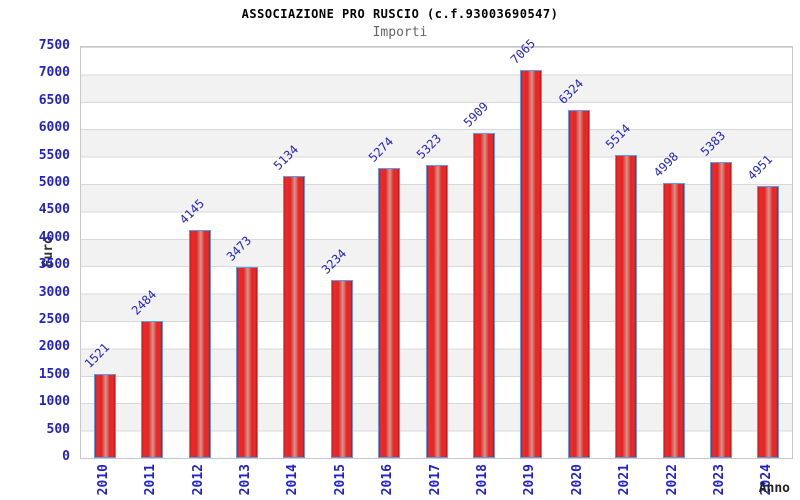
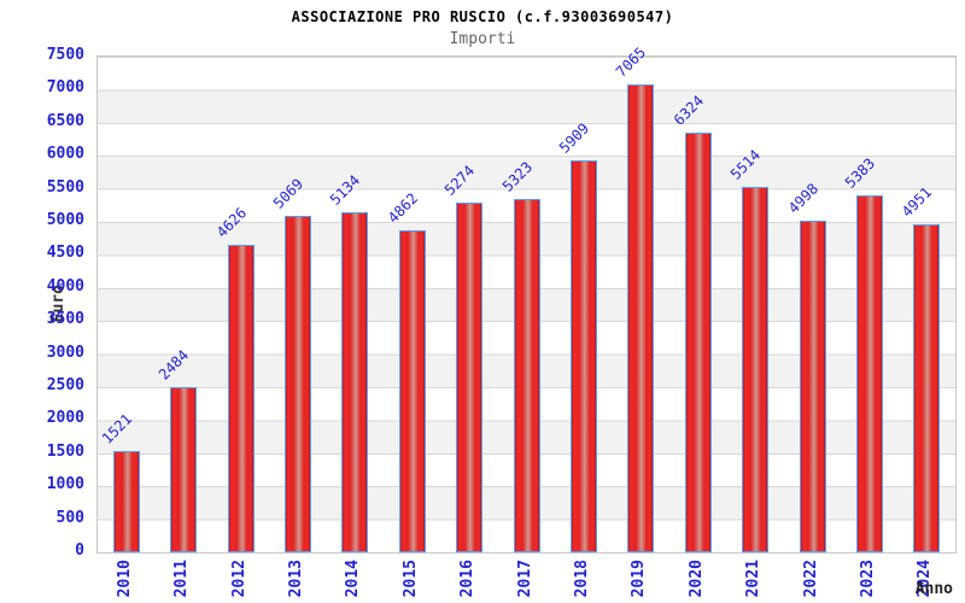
2012: 4145 -> 4626
2013: 3473 -> 5069
2015: 3234 -> 4862
